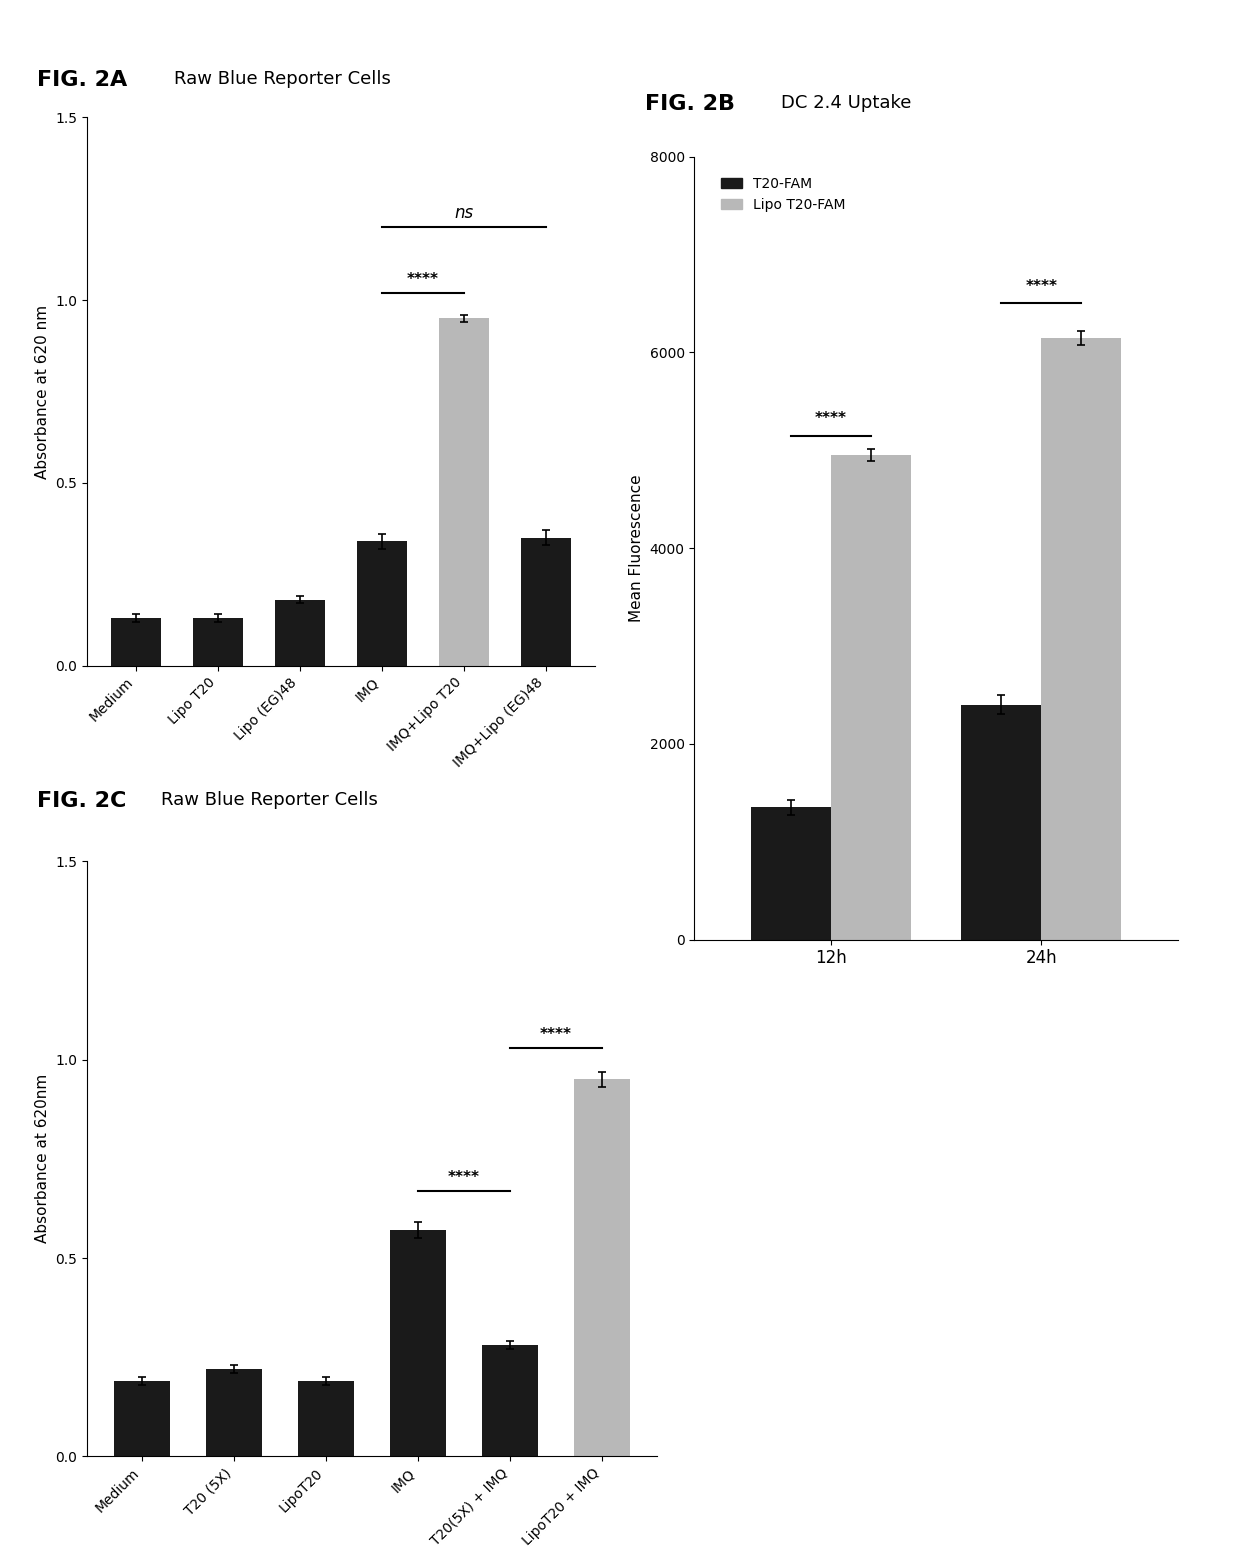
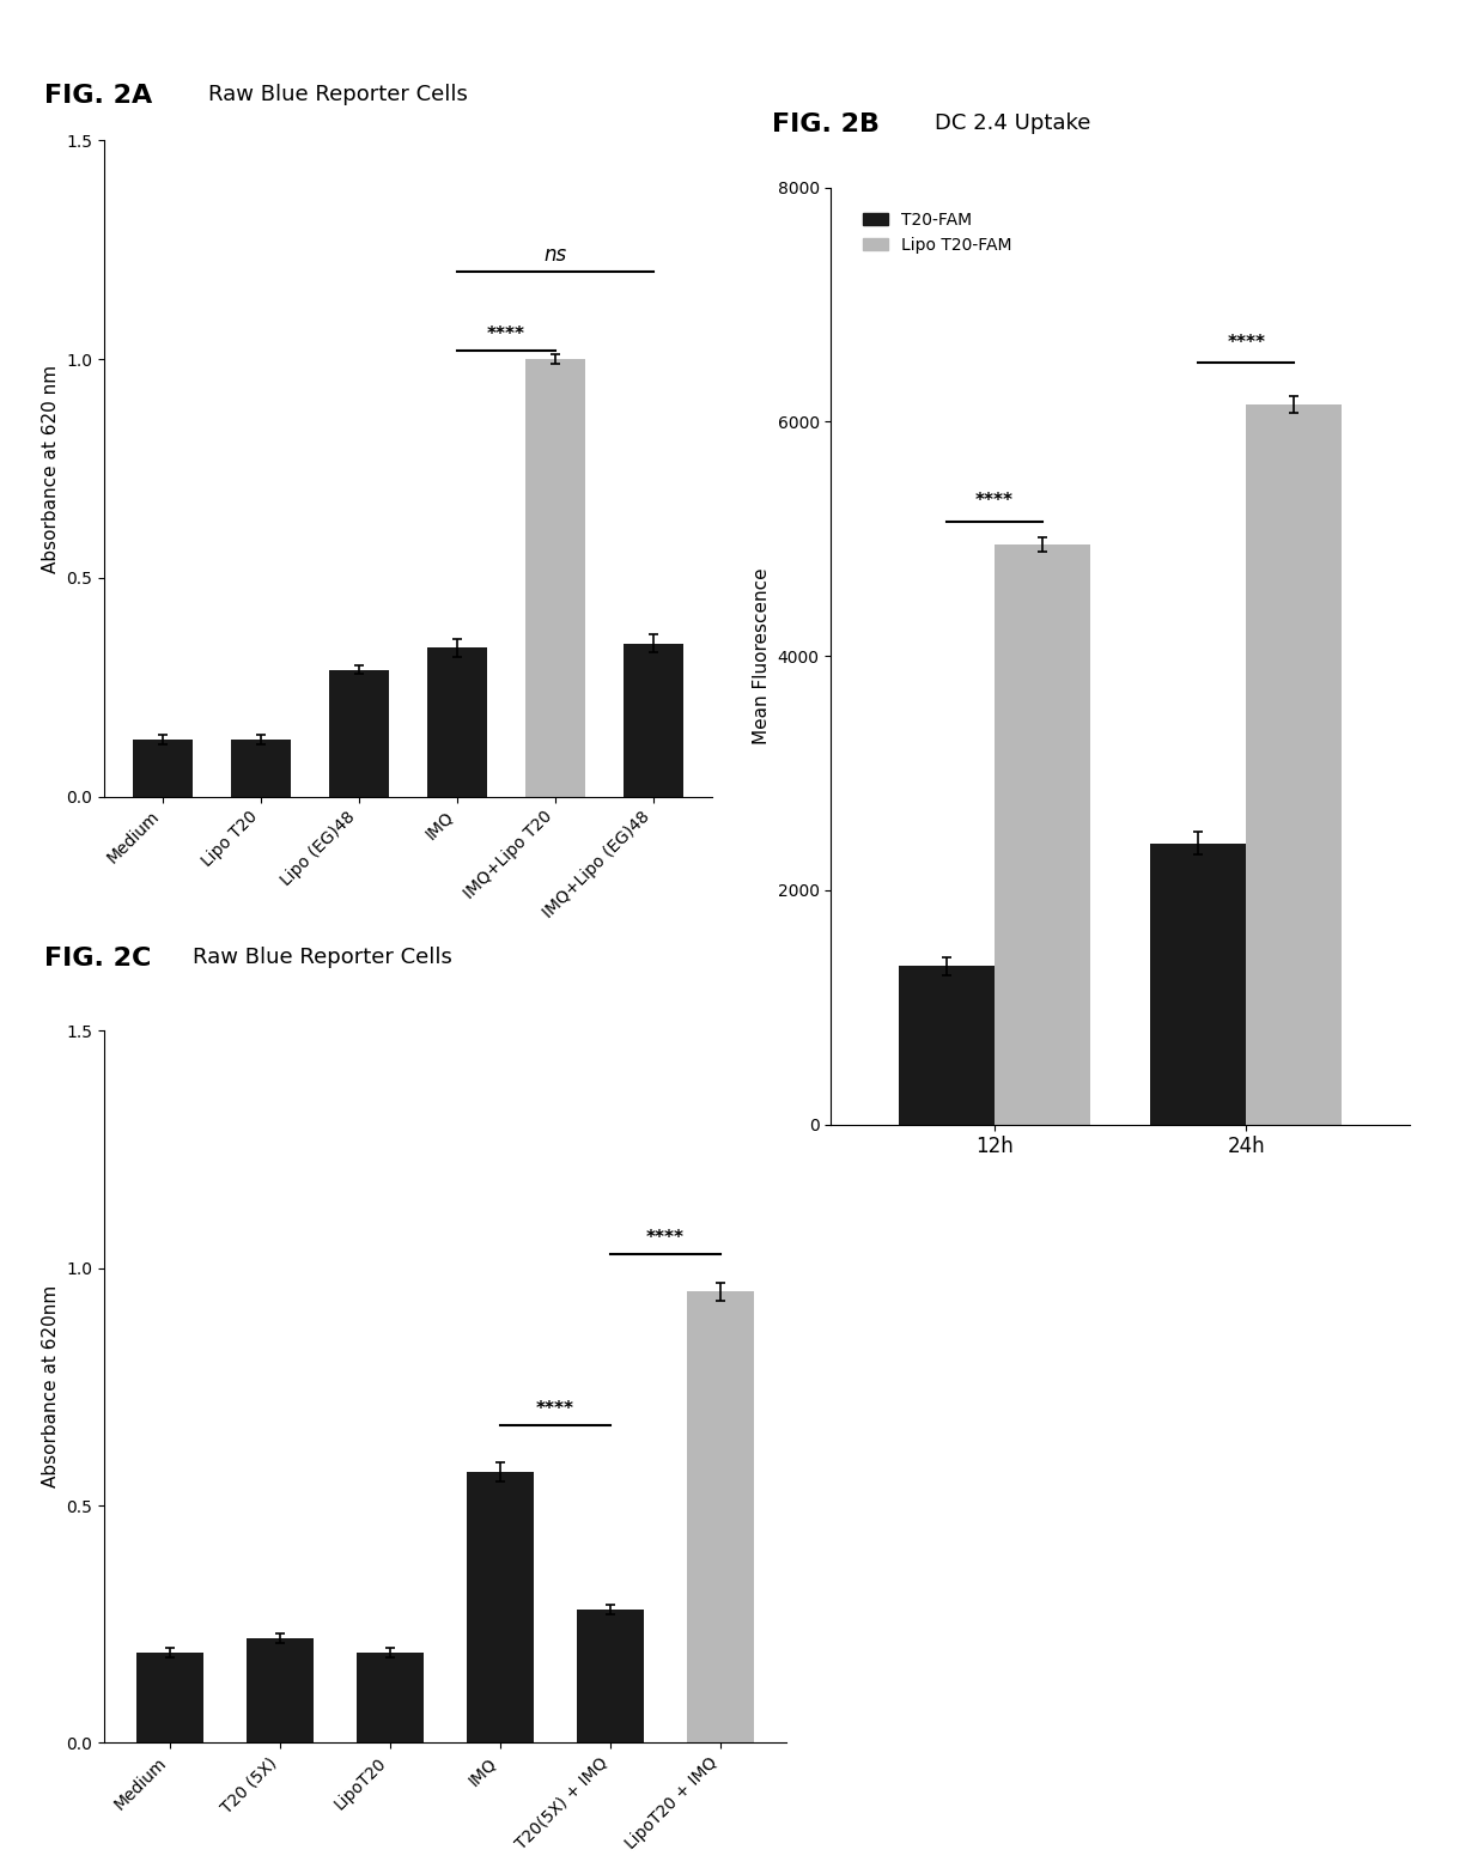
Lipo (EG)48: 0.18 -> 0.29
IMQ+Lipo T20: 0.95 -> 1.00
